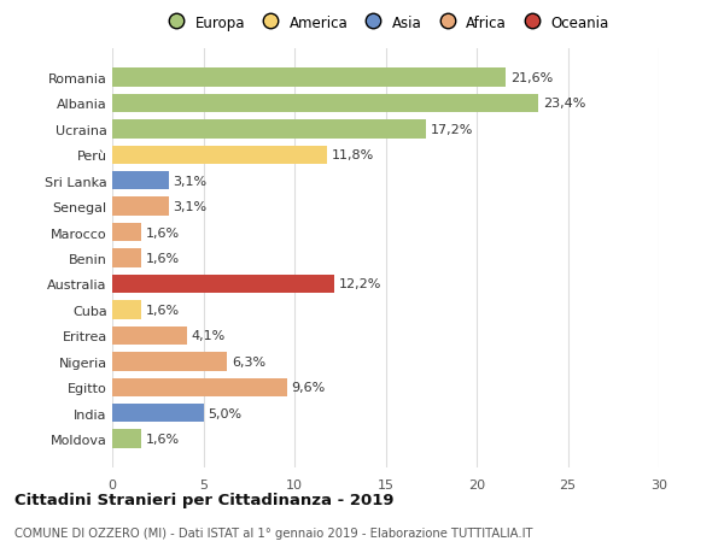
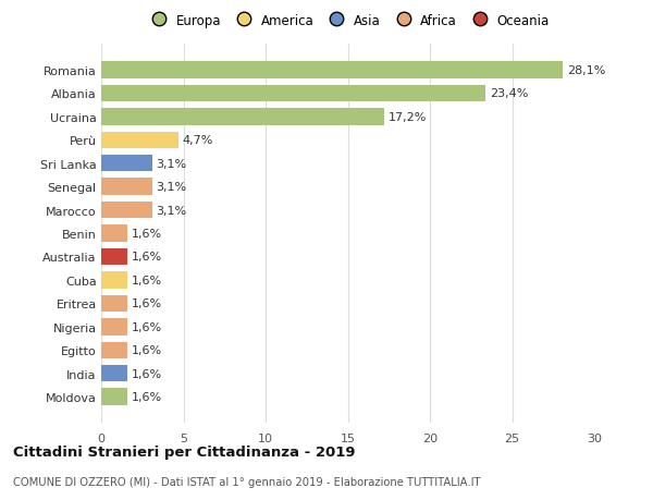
Romania: 21,6% -> 28,1%
Perù: 11,8% -> 4,7%
Marocco: 1,6% -> 3,1%
Australia: 12,2% -> 1,6%
Eritrea: 4,1% -> 1,6%
Nigeria: 6,3% -> 1,6%
Egitto: 9,6% -> 1,6%
India: 5,0% -> 1,6%
